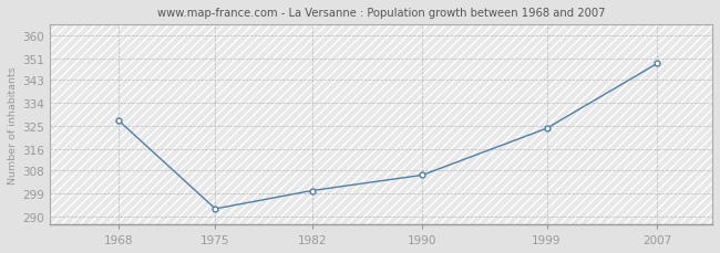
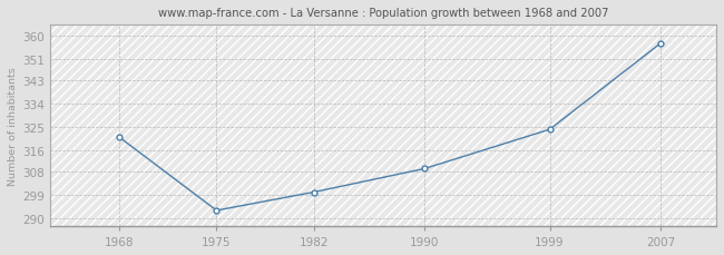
1968: 327 -> 321
1990: 306 -> 309
2007: 349 -> 357
